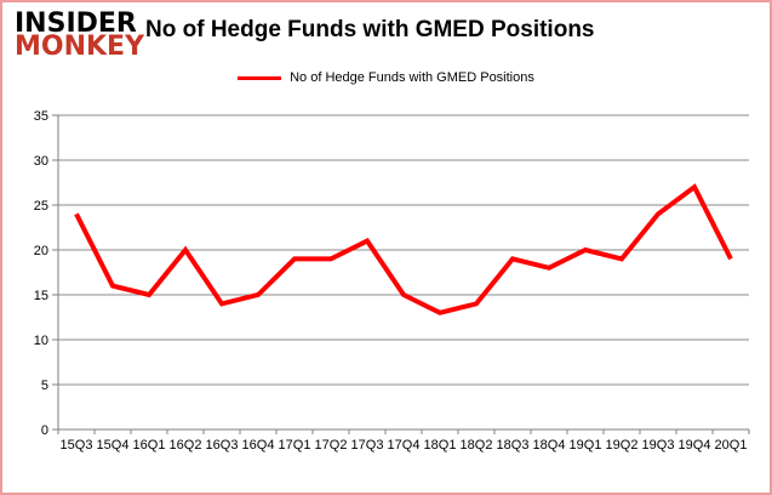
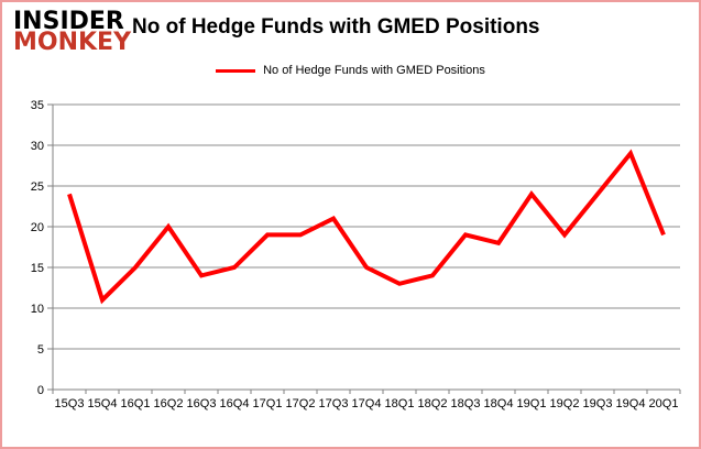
15Q4: 16 -> 11
19Q1: 20 -> 24
19Q4: 27 -> 29
